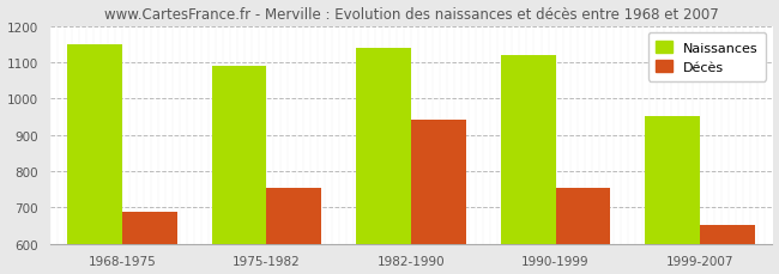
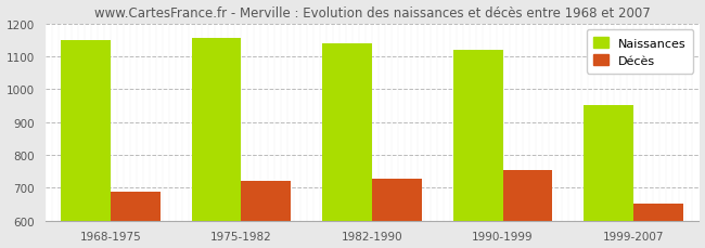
Naissances/1975-1982: 1090 -> 1155
Décès/1975-1982: 755 -> 720
Décès/1982-1990: 940 -> 728
